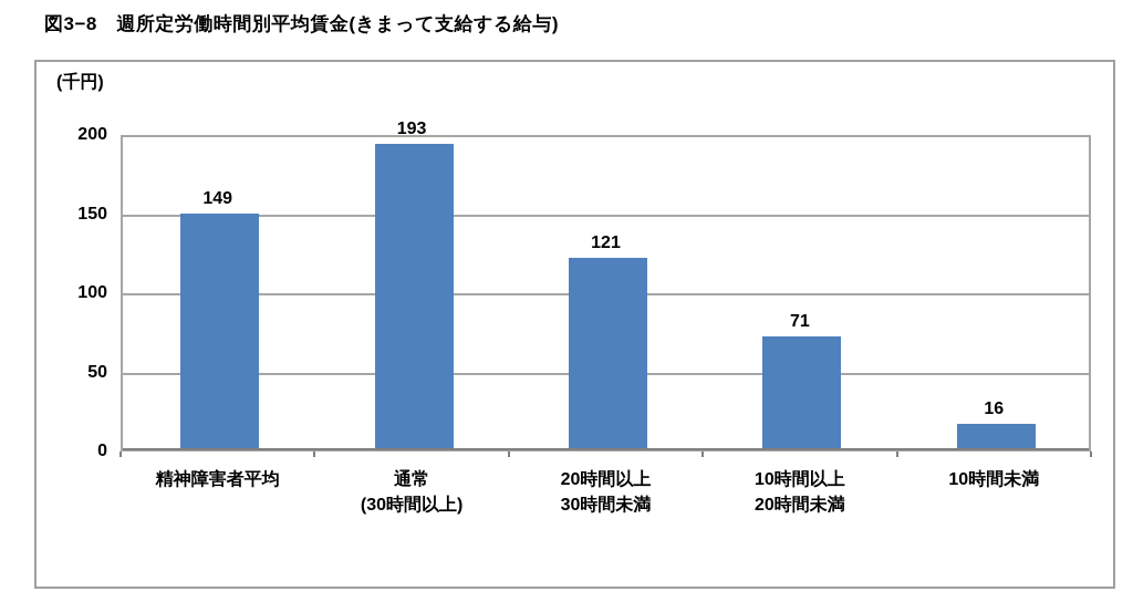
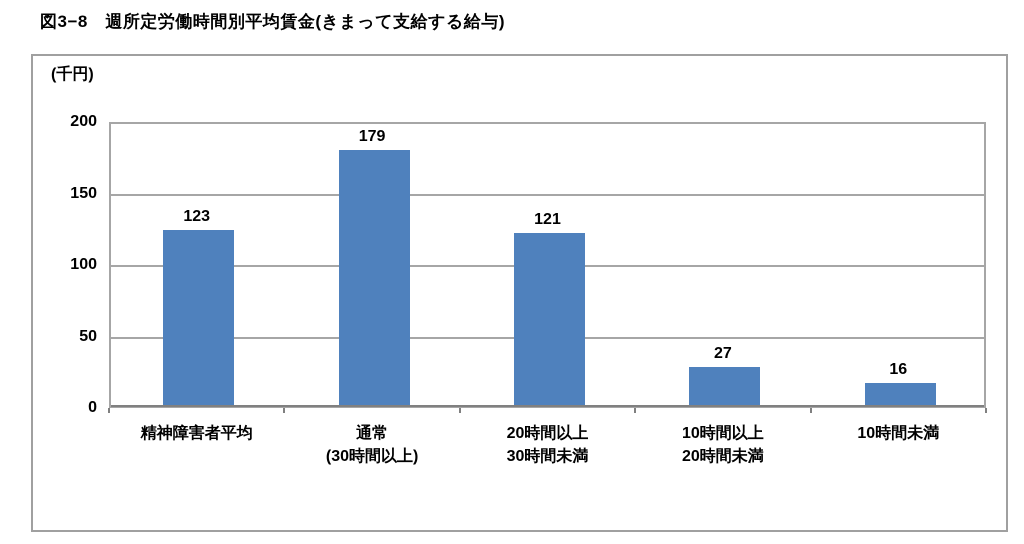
精神障害者平均: 149 -> 123
通常 (30時間以上): 193 -> 179
10時間以上 20時間未満: 71 -> 27
